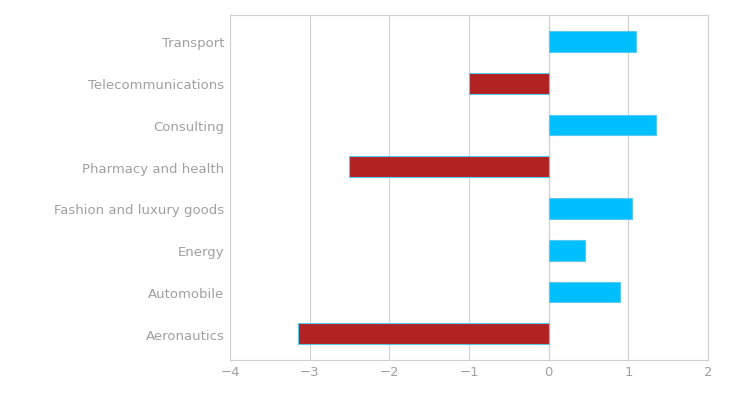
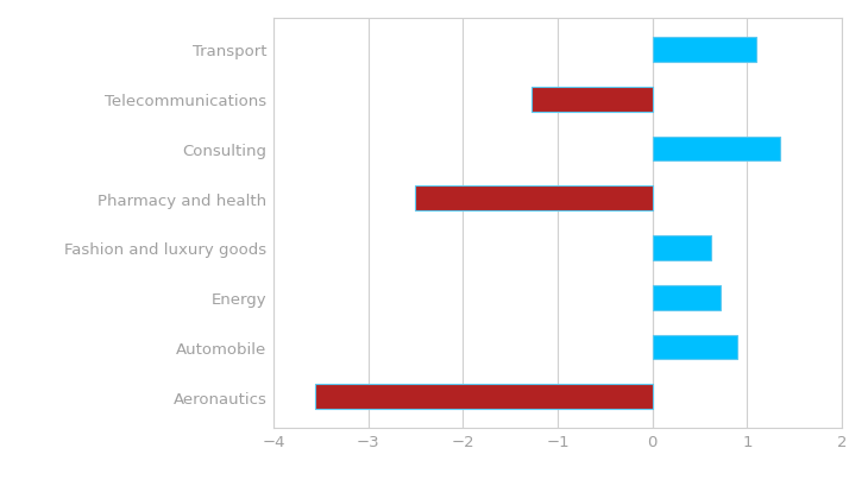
Telecommunications: -1.00 -> -1.28
Fashion and luxury goods: 1.05 -> 0.62
Energy: 0.45 -> 0.72
Aeronautics: -3.15 -> -3.56
